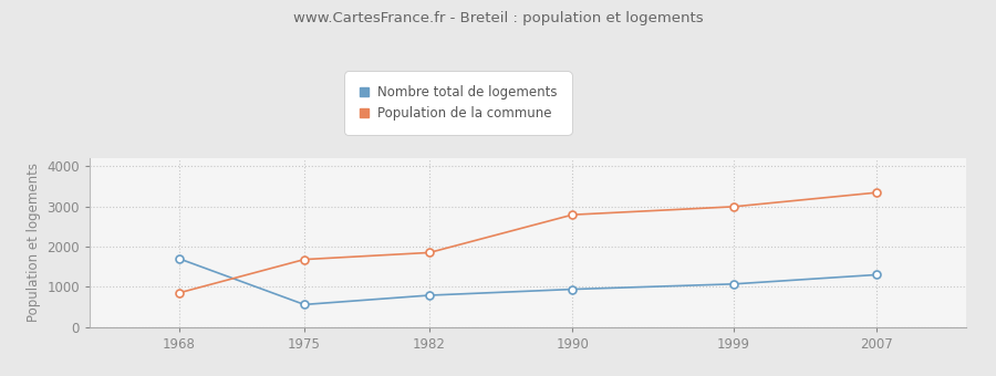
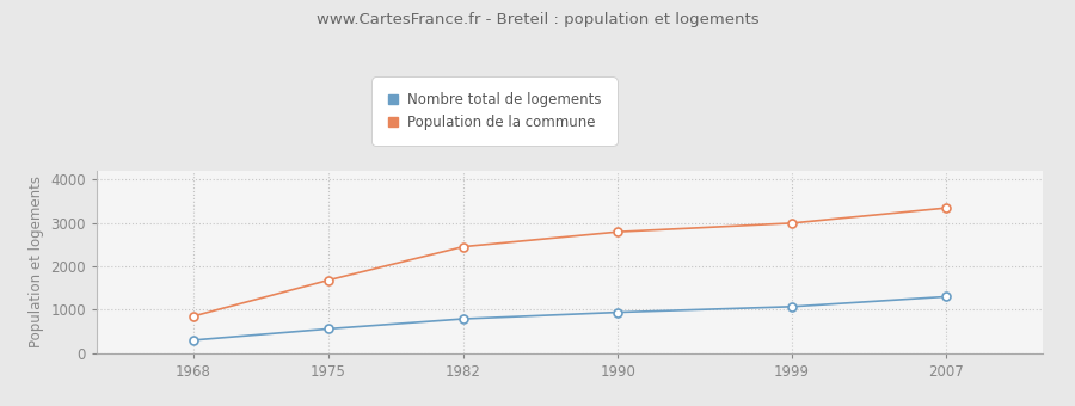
Nombre total de logements/1968: 1700 -> 300
Population de la commune/1982: 1850 -> 2450
